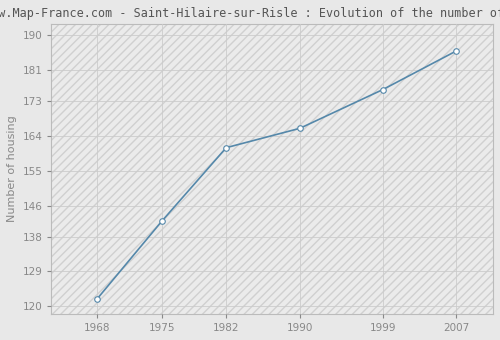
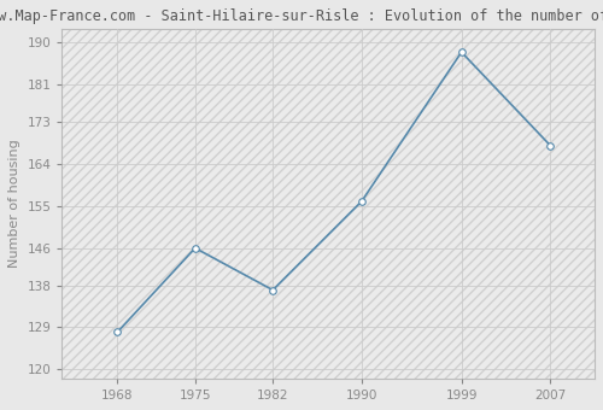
1968: 122 -> 128
1975: 142 -> 146
1982: 161 -> 137
1990: 166 -> 156
1999: 176 -> 188
2007: 186 -> 168
